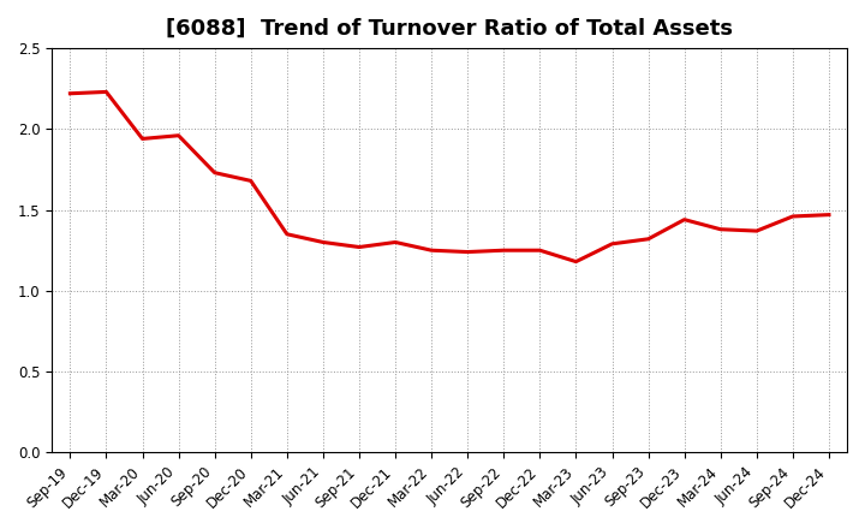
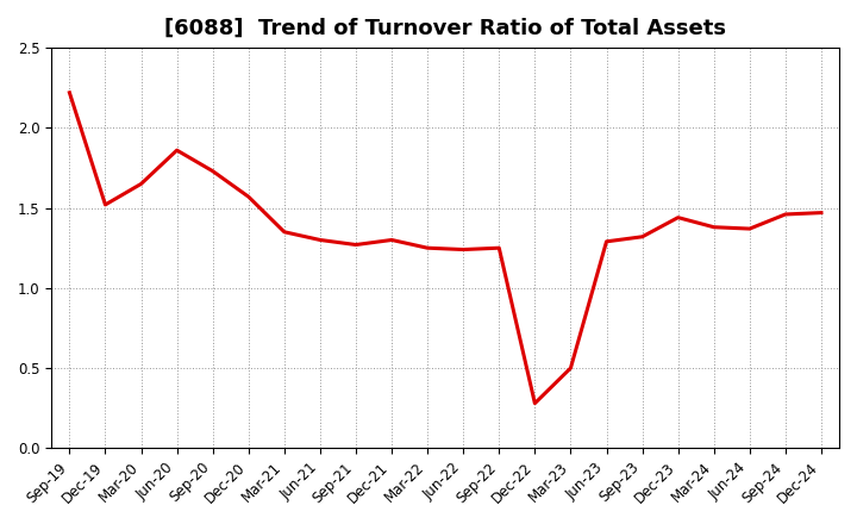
Dec-19: 2.23 -> 1.52
Mar-20: 1.94 -> 1.65
Jun-20: 1.96 -> 1.86
Dec-20: 1.68 -> 1.57
Dec-22: 1.25 -> 0.28
Mar-23: 1.18 -> 0.50
